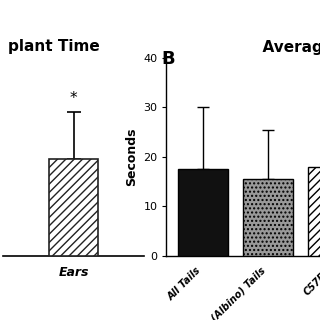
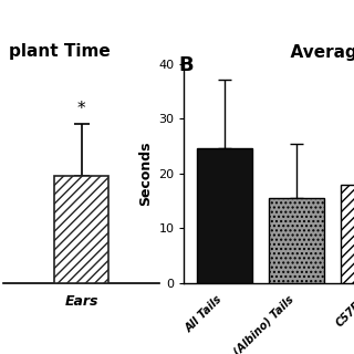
All Tails: 17.5 -> 24.5
